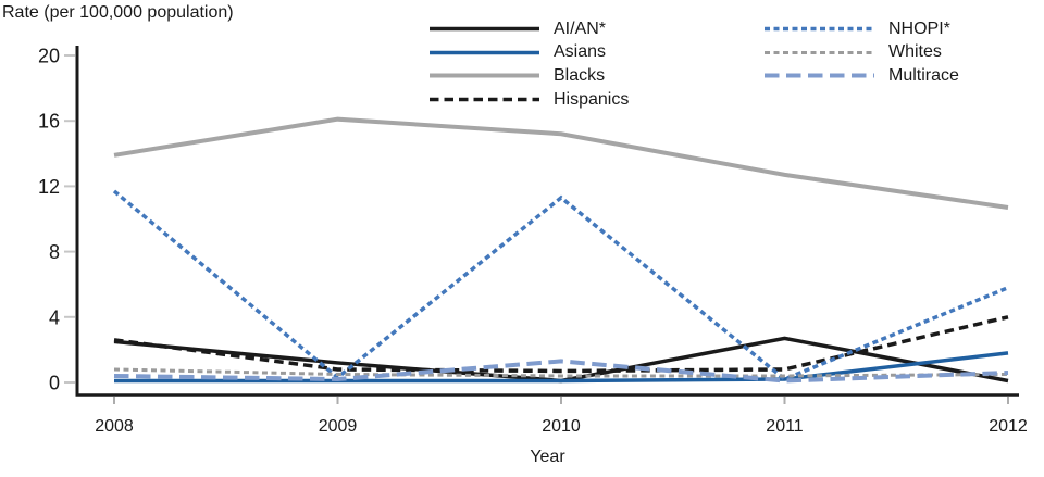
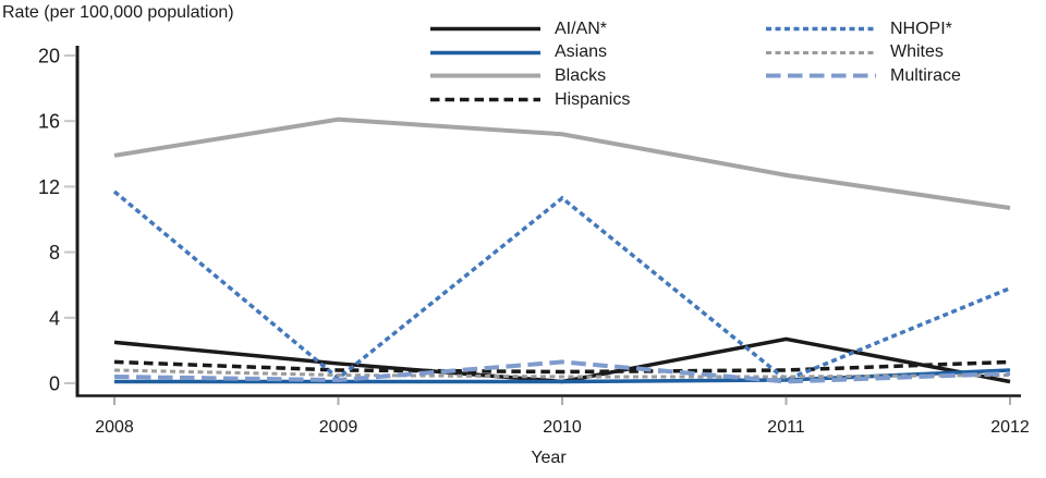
Hispanics/2008: 2.6 -> 1.3
Asians/2012: 1.8 -> 0.8
Hispanics/2012: 4.0 -> 1.3
